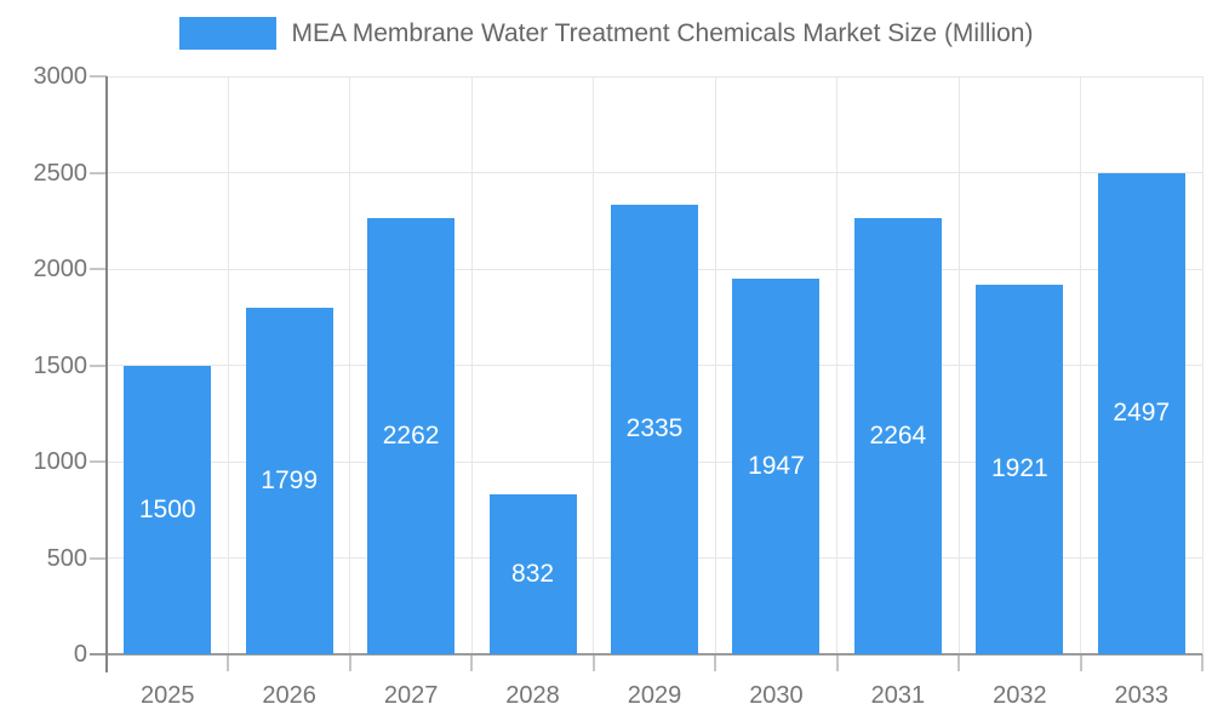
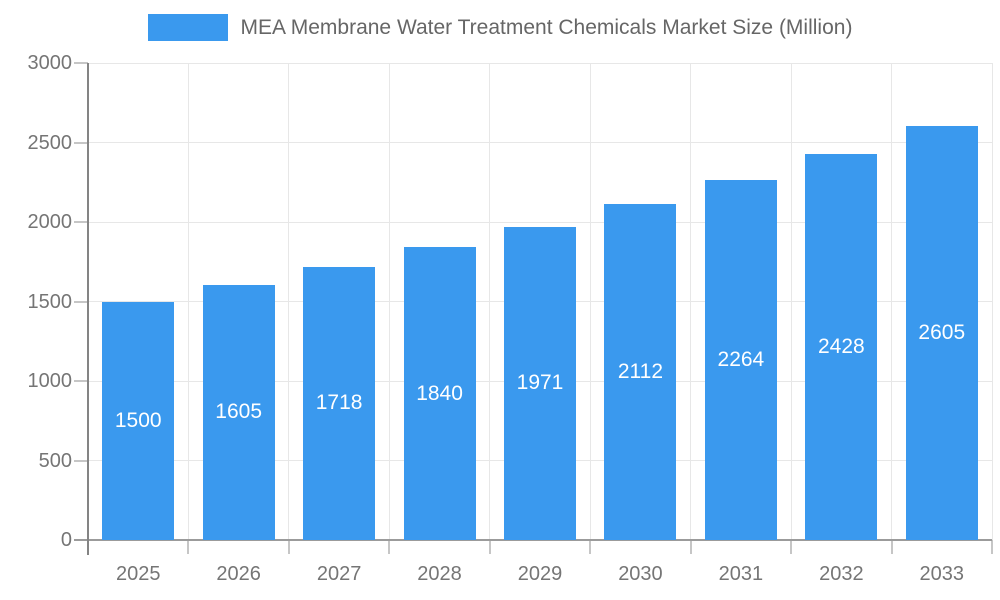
2026: 1799 -> 1605
2027: 2262 -> 1718
2028: 832 -> 1840
2029: 2335 -> 1971
2030: 1947 -> 2112
2032: 1921 -> 2428
2033: 2497 -> 2605
